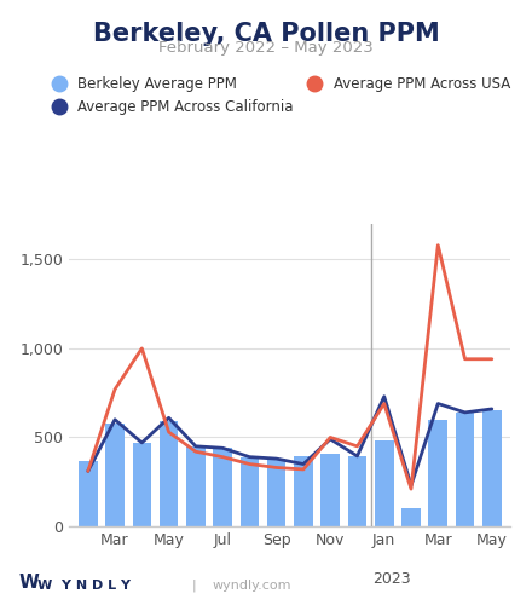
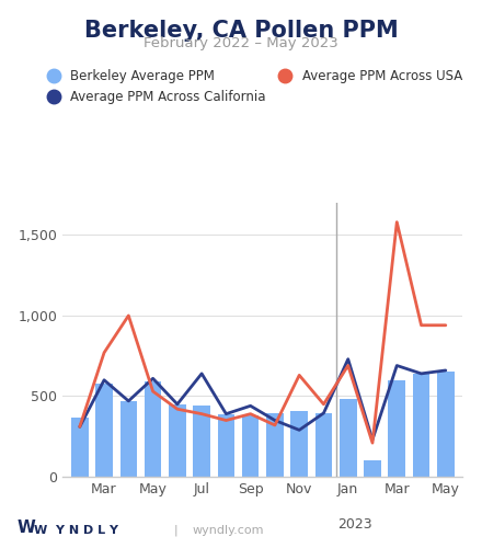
Average PPM Across California/Jul: 440 -> 640
Average PPM Across California/Sep: 380 -> 440
Average PPM Across USA/Sep: 330 -> 390
Average PPM Across California/Nov: 490 -> 290
Average PPM Across USA/Nov: 500 -> 630
